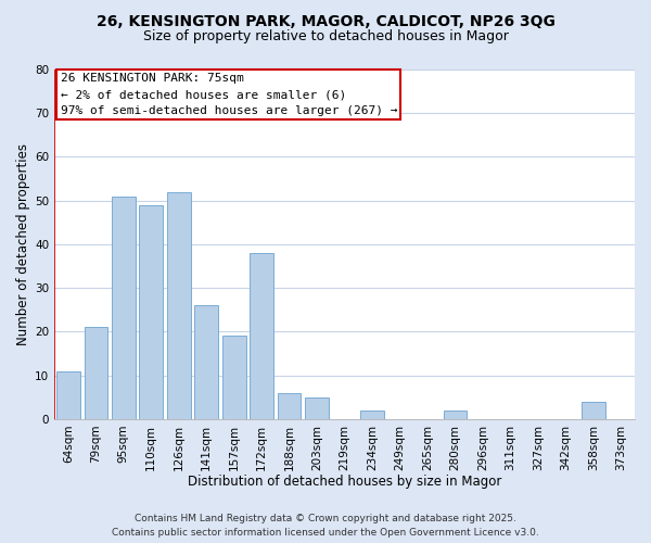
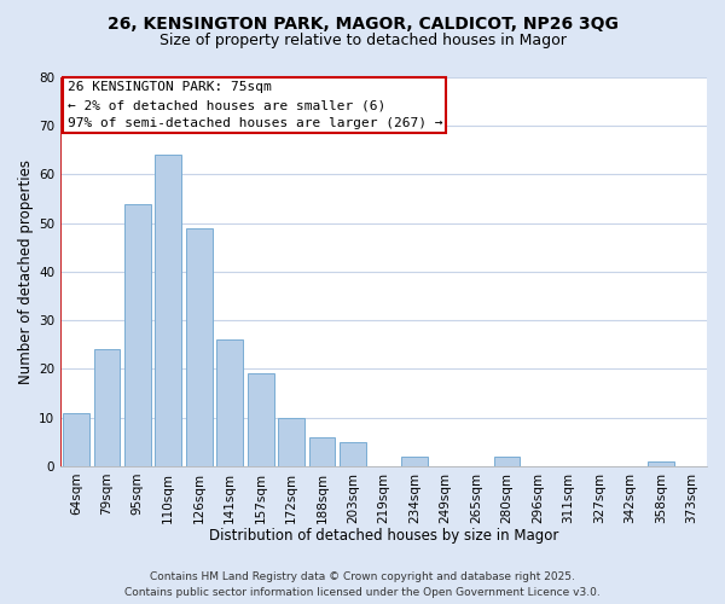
79sqm: 21 -> 24
95sqm: 51 -> 54
110sqm: 49 -> 64
126sqm: 52 -> 49
172sqm: 38 -> 10
358sqm: 4 -> 1
